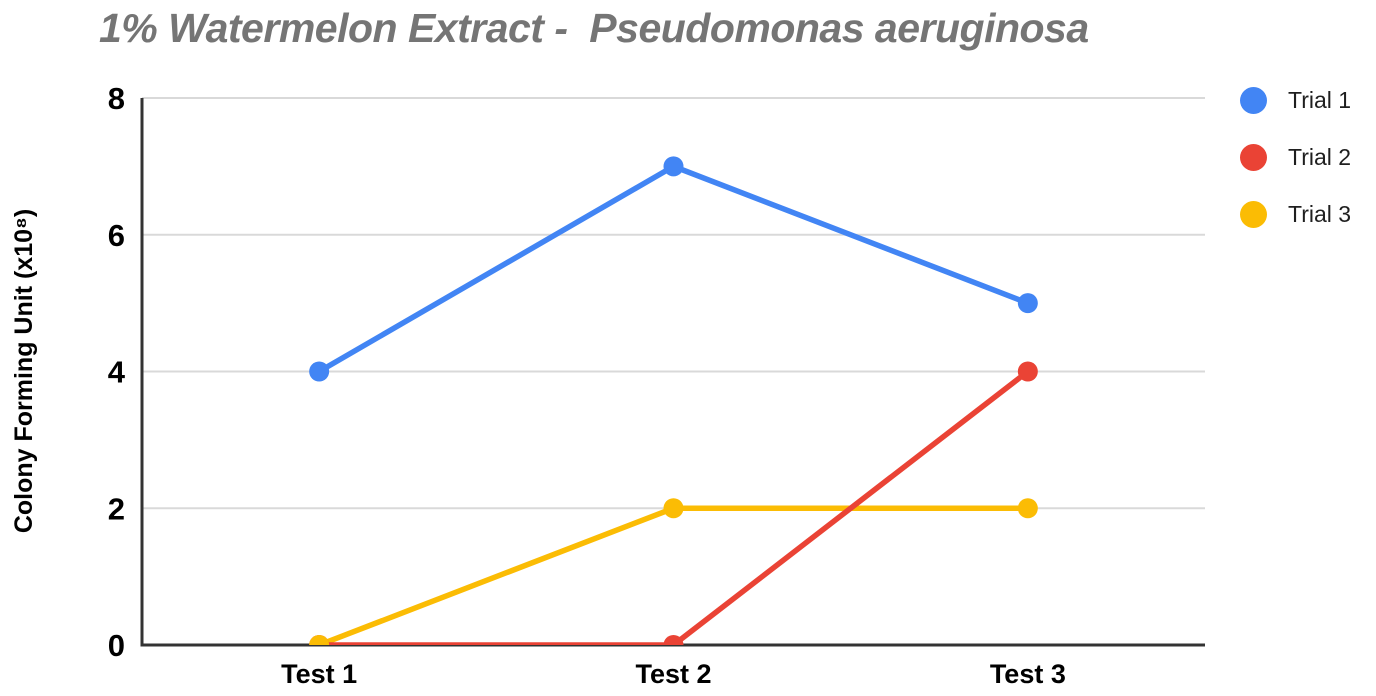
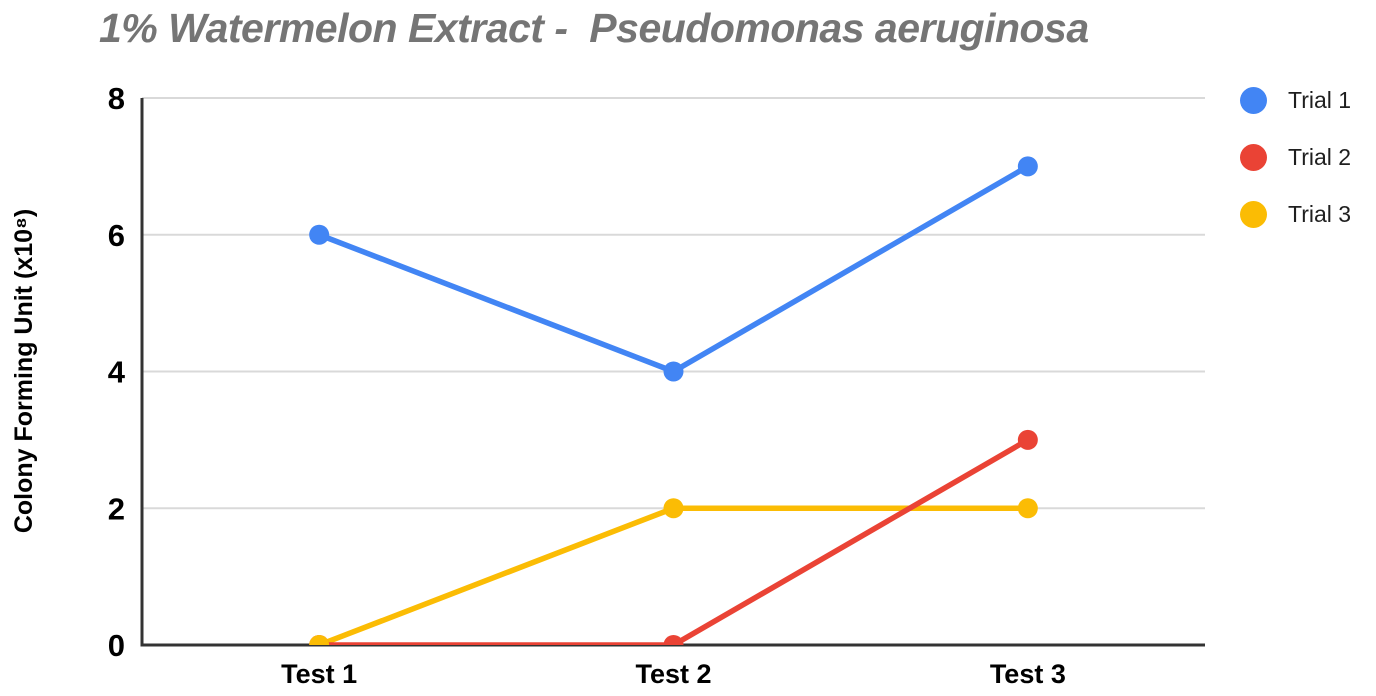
Trial 1/Test 1: 4 -> 6
Trial 1/Test 2: 7 -> 4
Trial 1/Test 3: 5 -> 7
Trial 2/Test 3: 4 -> 3
